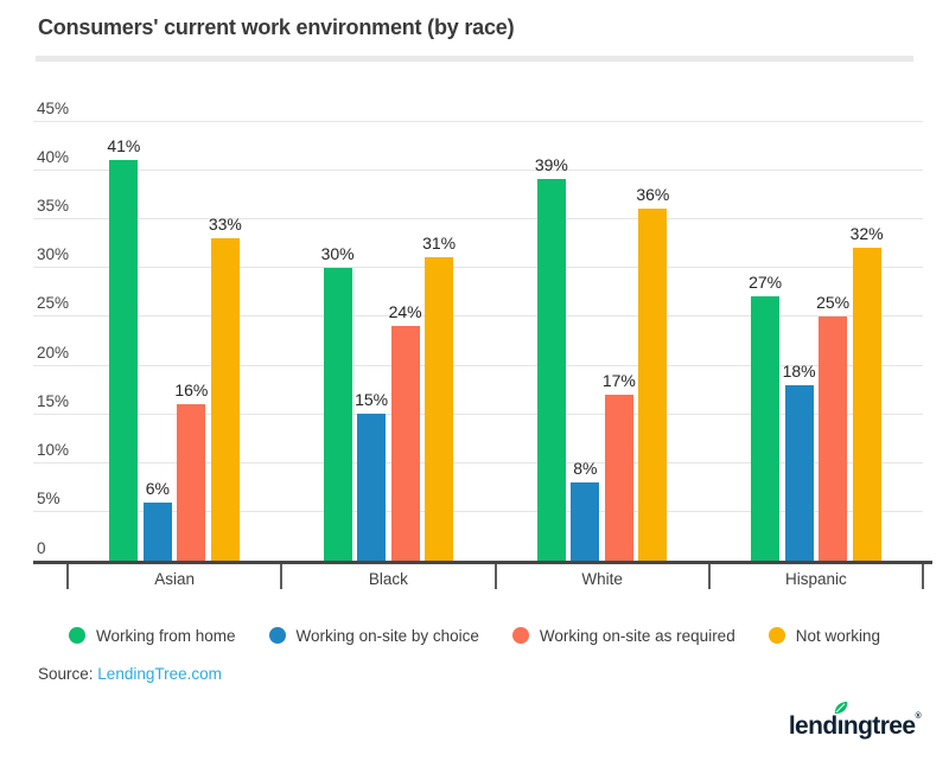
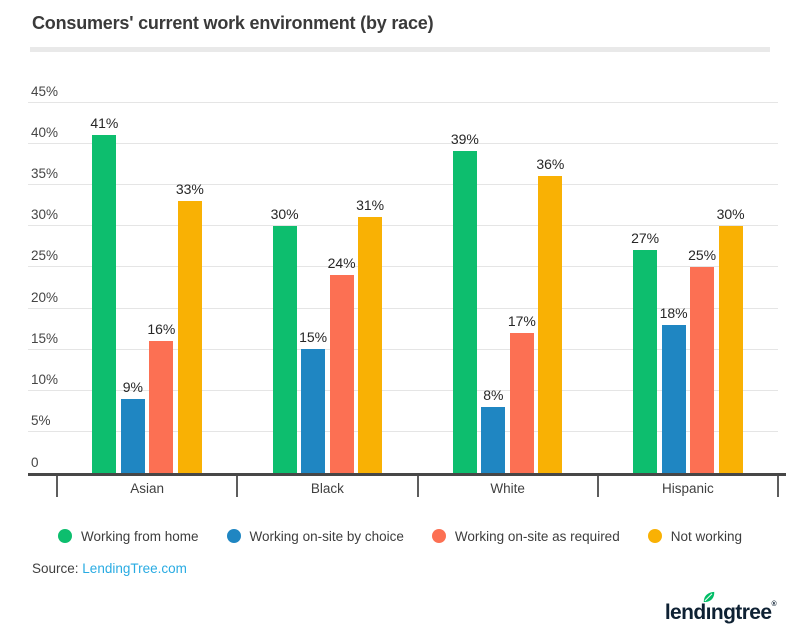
Working on-site by choice/Asian: 6% -> 9%
Not working/Hispanic: 32% -> 30%
